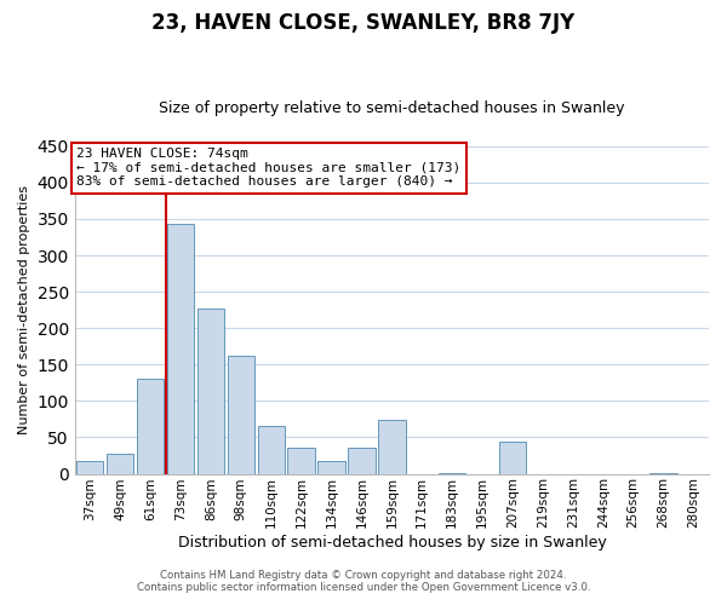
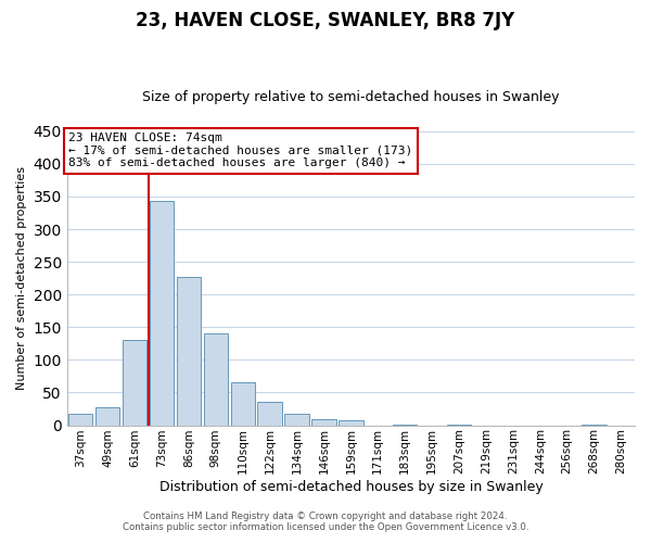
98sqm: 162 -> 141
146sqm: 36 -> 9
159sqm: 74 -> 8
207sqm: 44 -> 1
